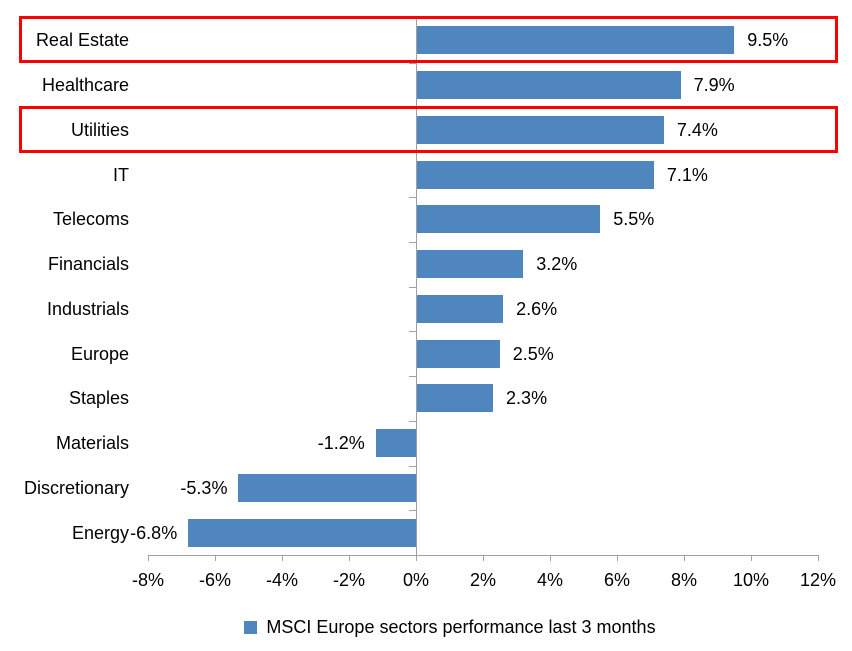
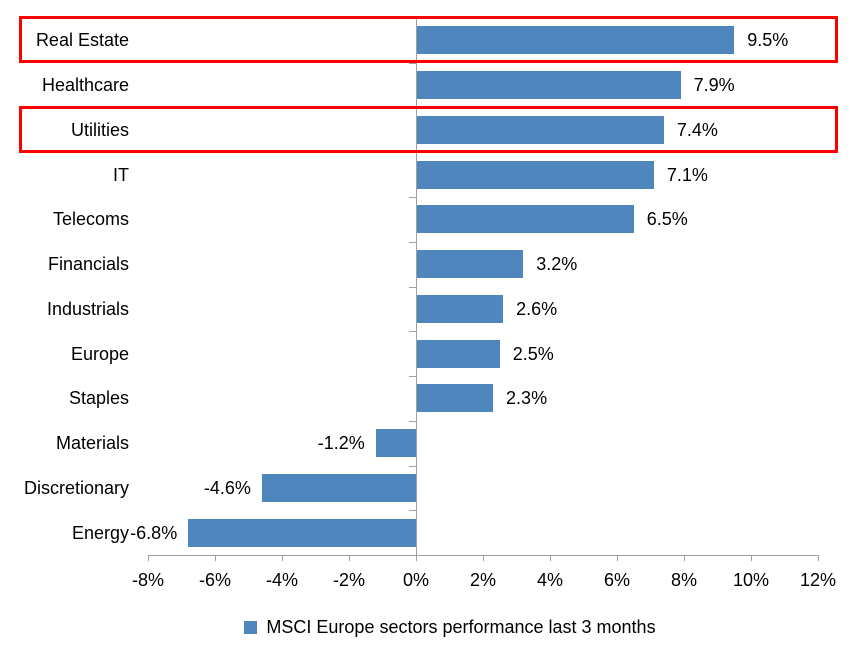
Telecoms: 5.5% -> 6.5%
Discretionary: -5.3% -> -4.6%
